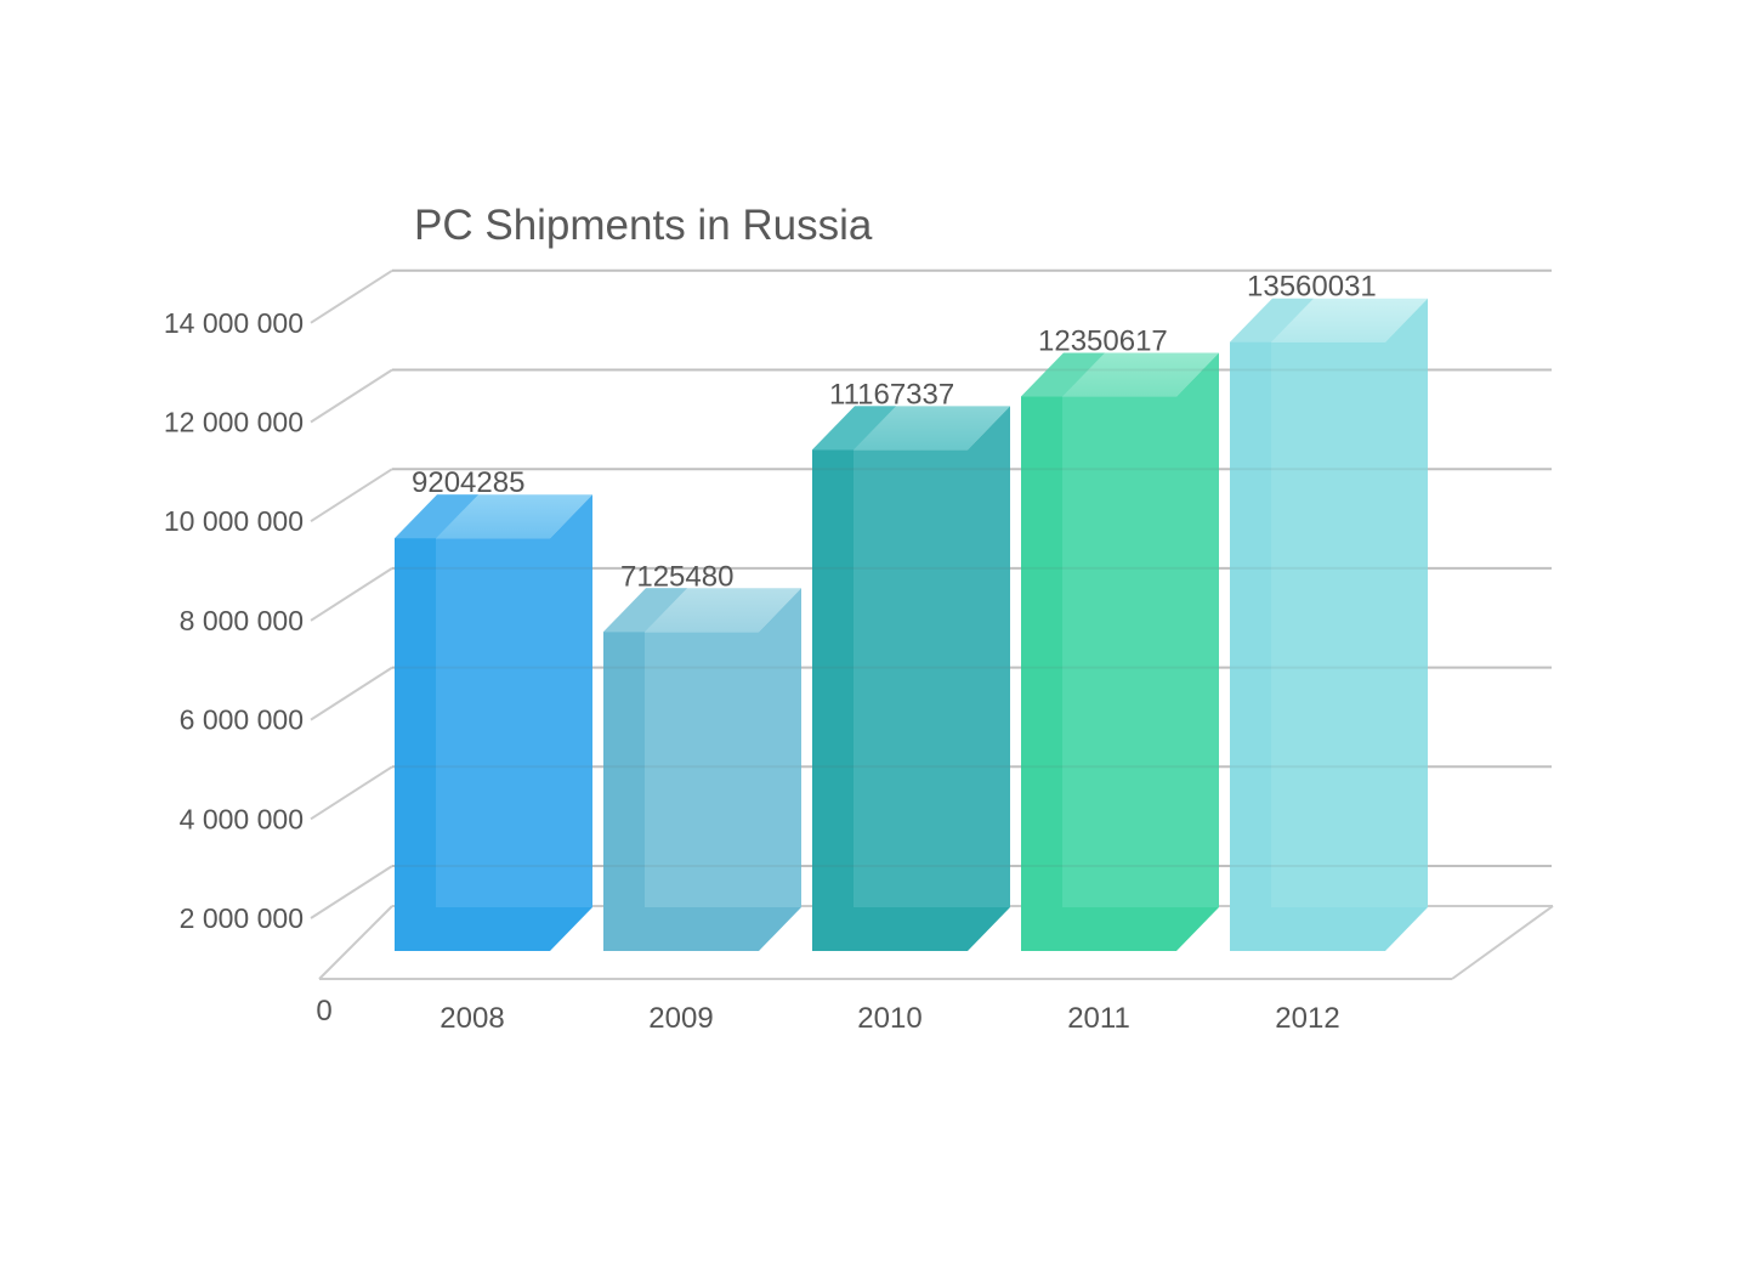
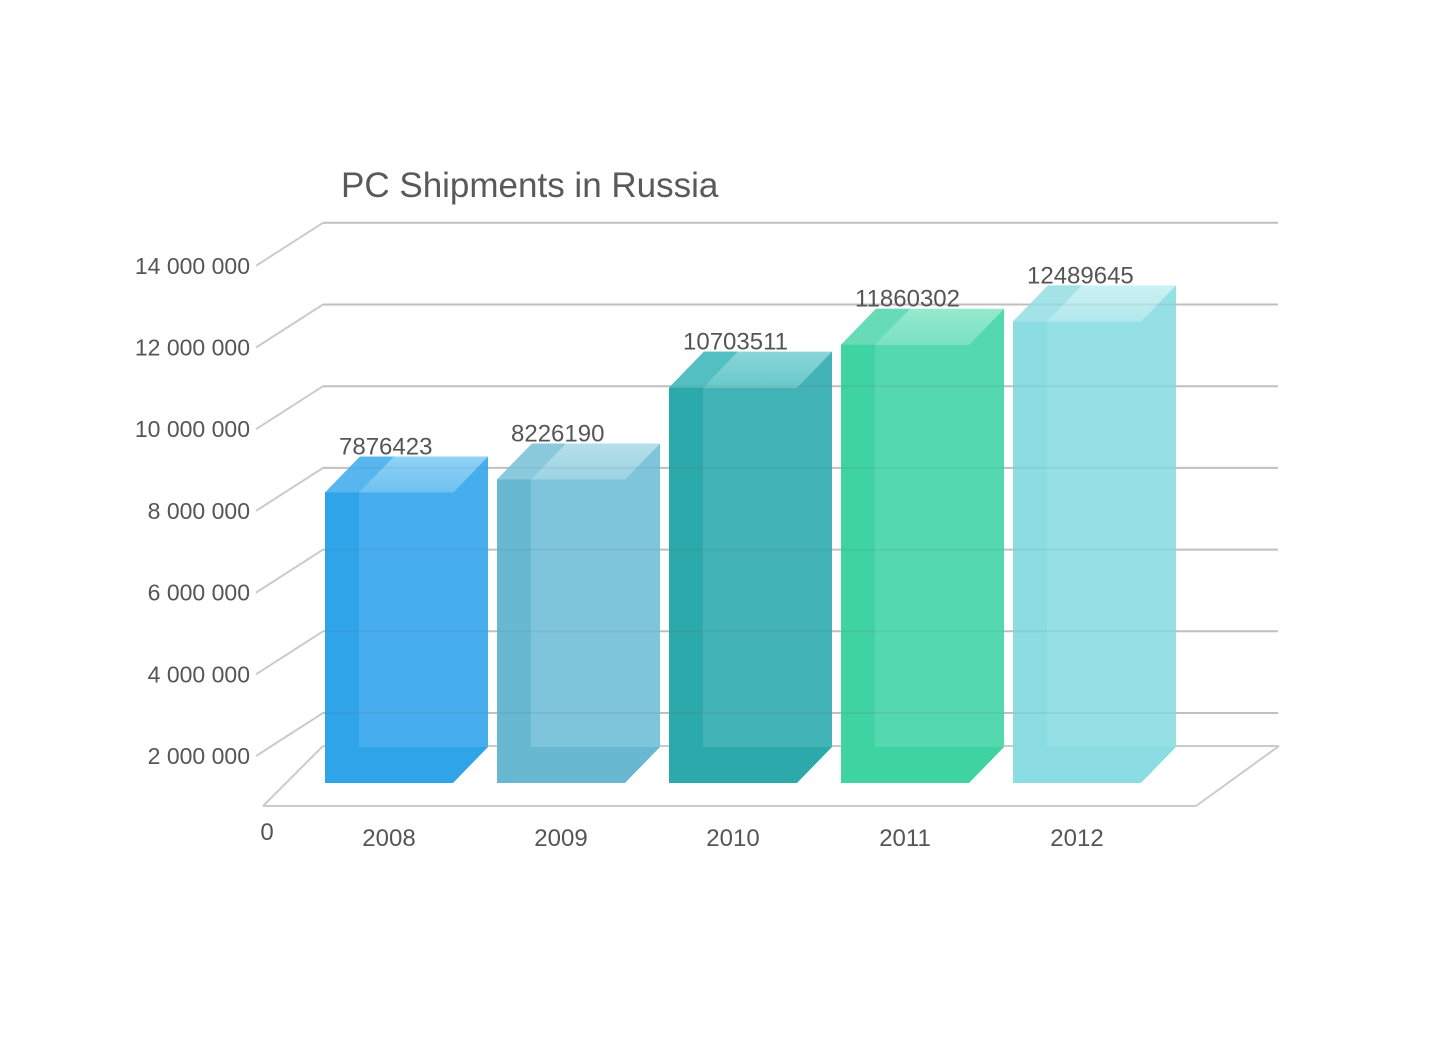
2008: 9204285 -> 7876423
2009: 7125480 -> 8226190
2010: 11167337 -> 10703511
2011: 12350617 -> 11860302
2012: 13560031 -> 12489645
